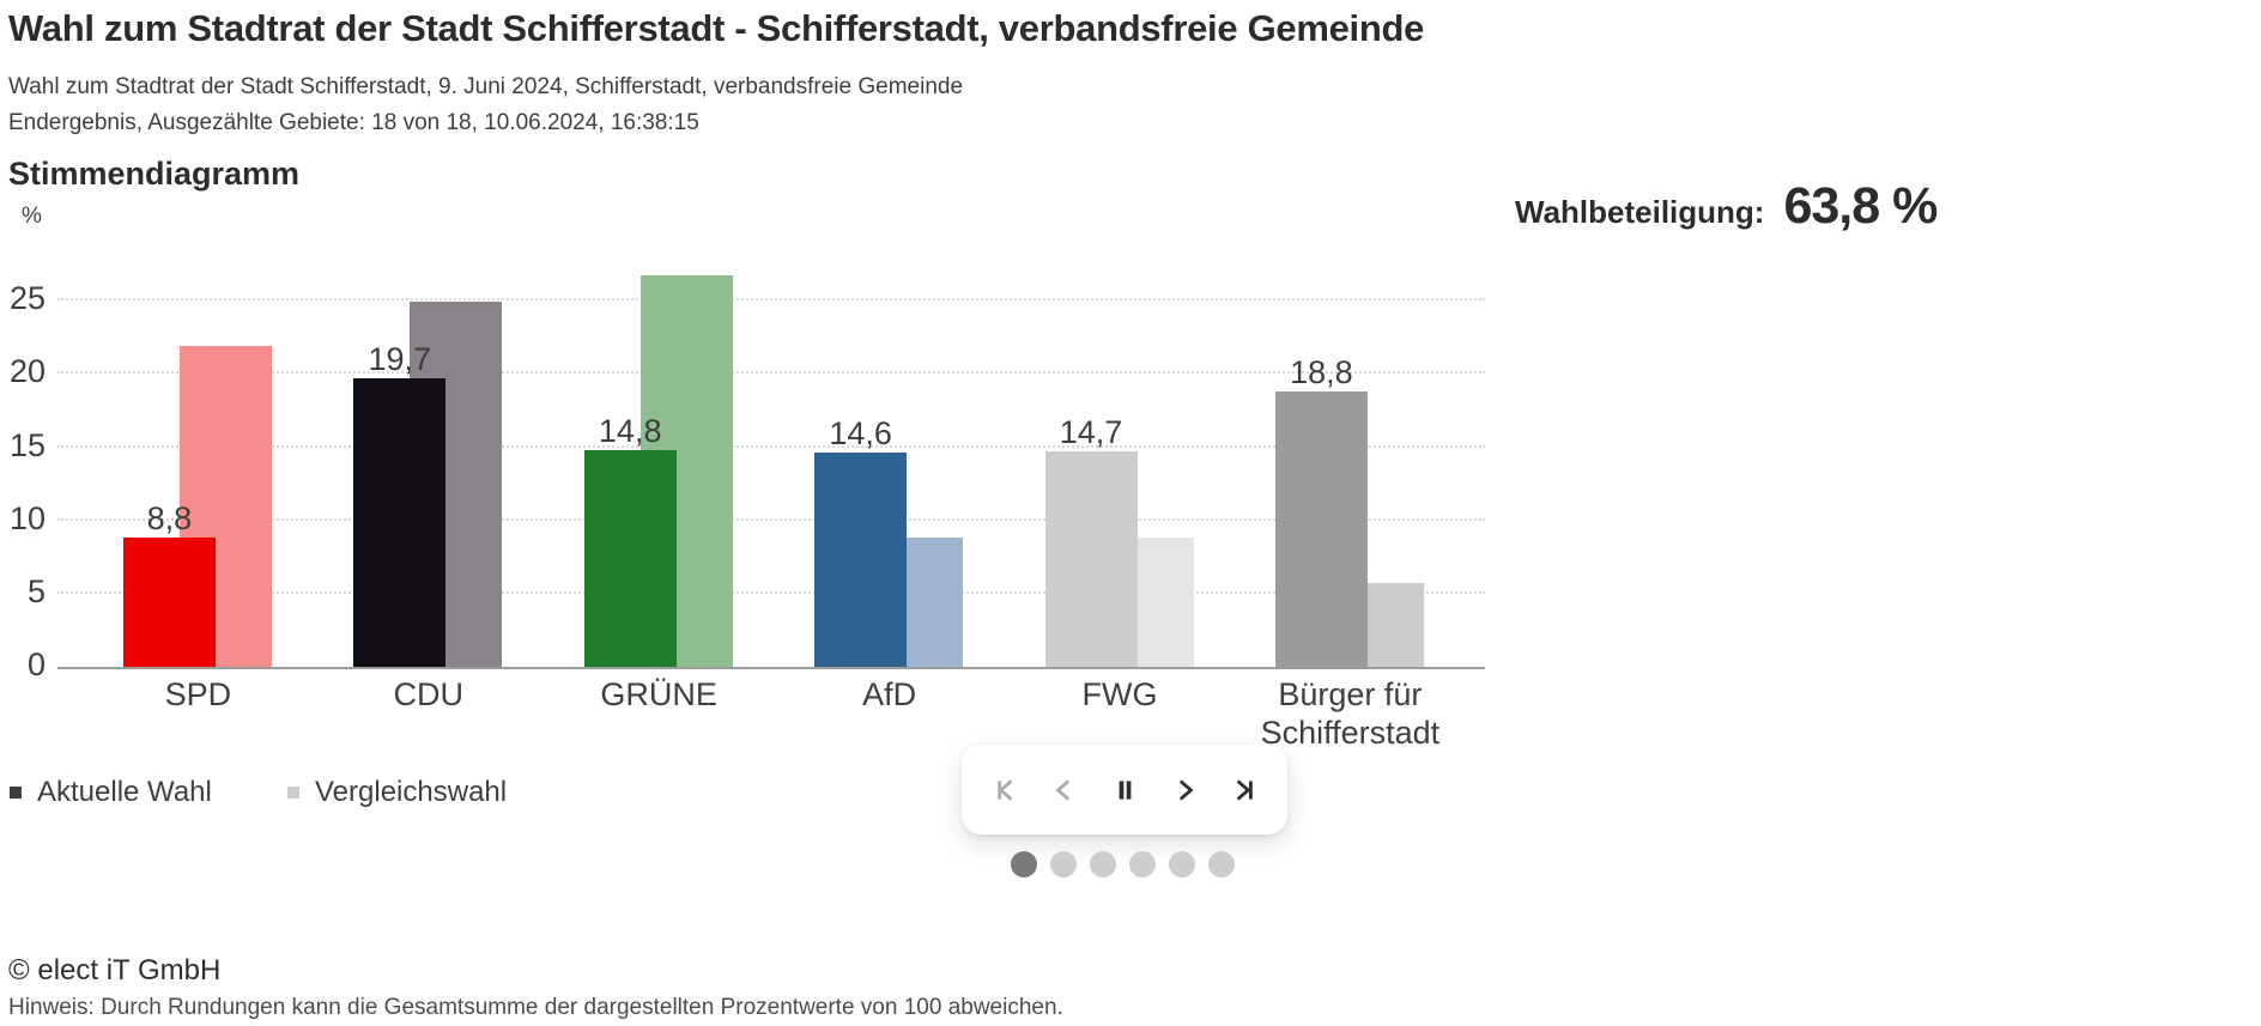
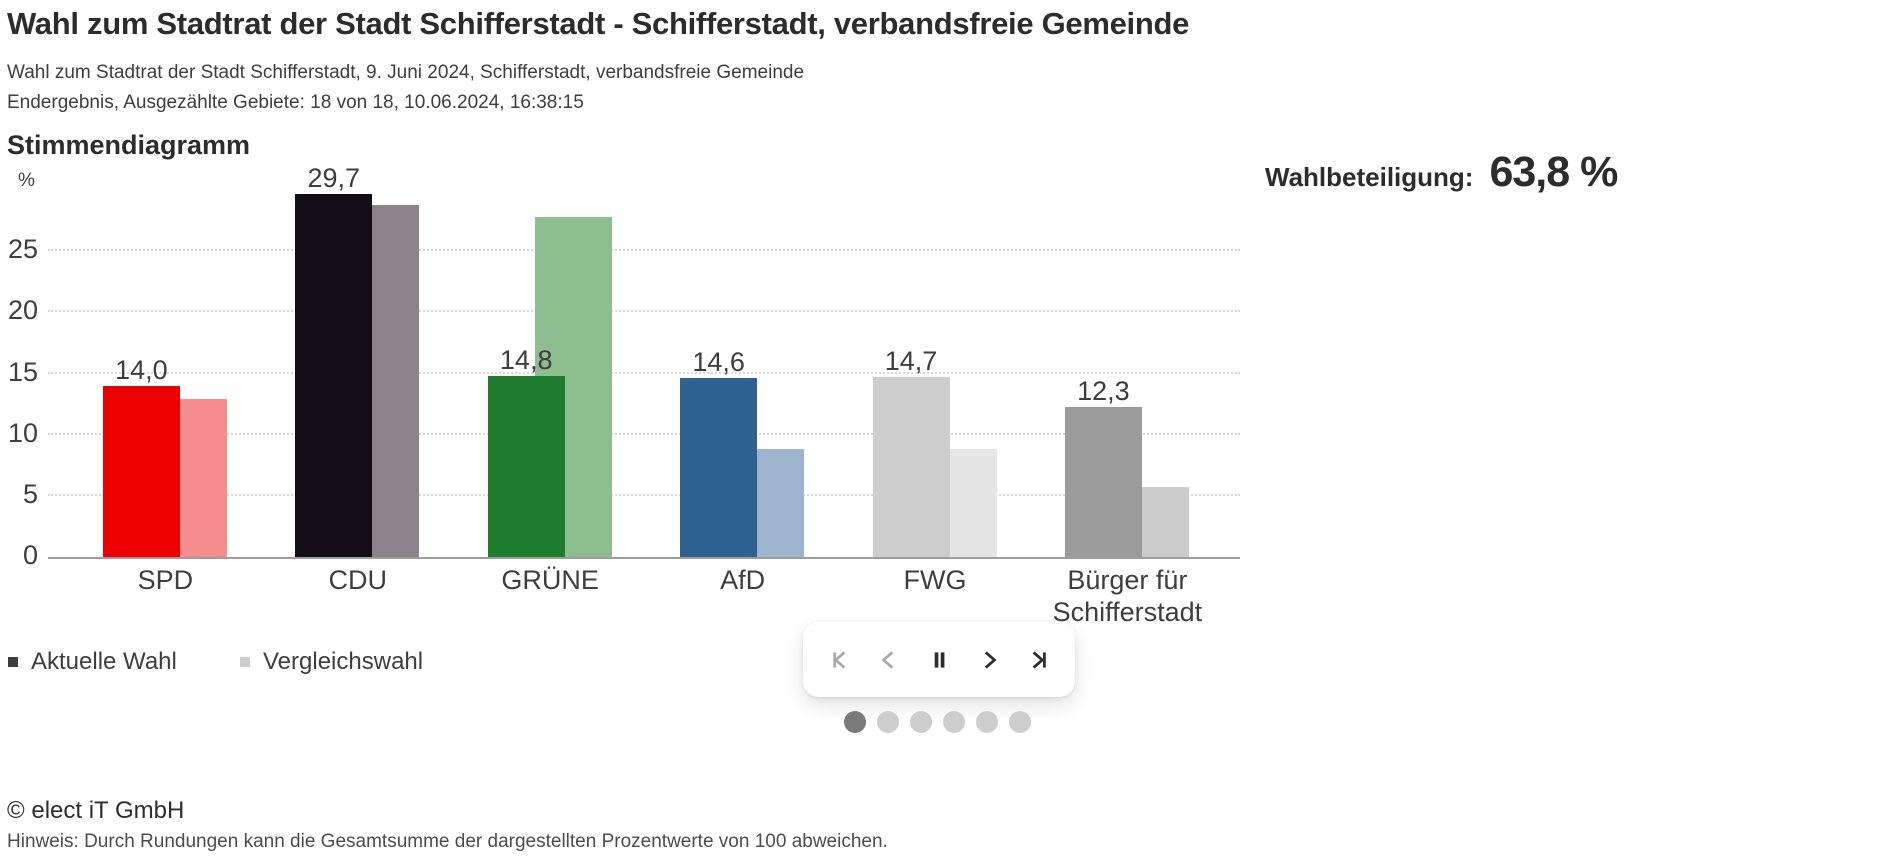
Aktuelle Wahl/SPD: 8,8 -> 14,0
Vergleichswahl/SPD: 21.9 -> 12.9
Aktuelle Wahl/CDU: 19,7 -> 29,7
Vergleichswahl/CDU: 24.9 -> 28.8
Vergleichswahl/GRÜNE: 26.7 -> 27.8
Aktuelle Wahl/Bürger für Schifferstadt: 18,8 -> 12,3
